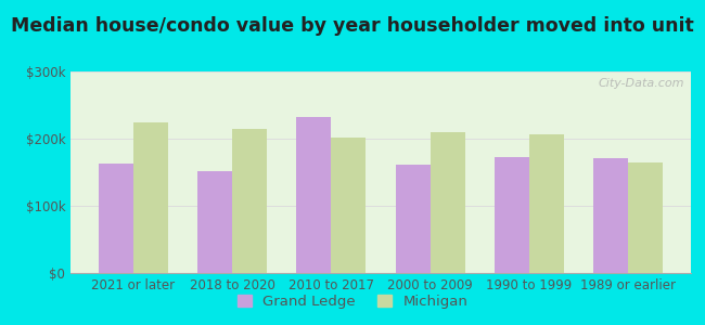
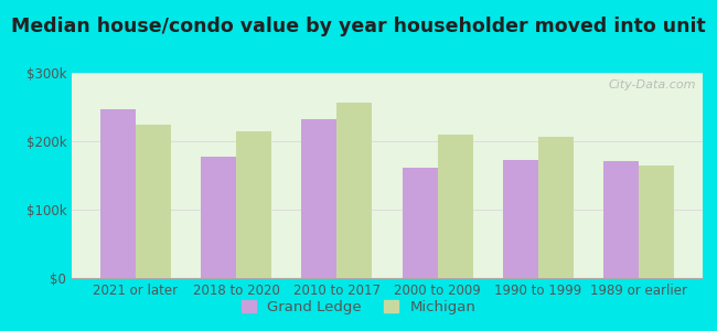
Grand Ledge/2021 or later: $163k -> $246k
Grand Ledge/2018 to 2020: $152k -> $178k
Michigan/2010 to 2017: $202k -> $256k
